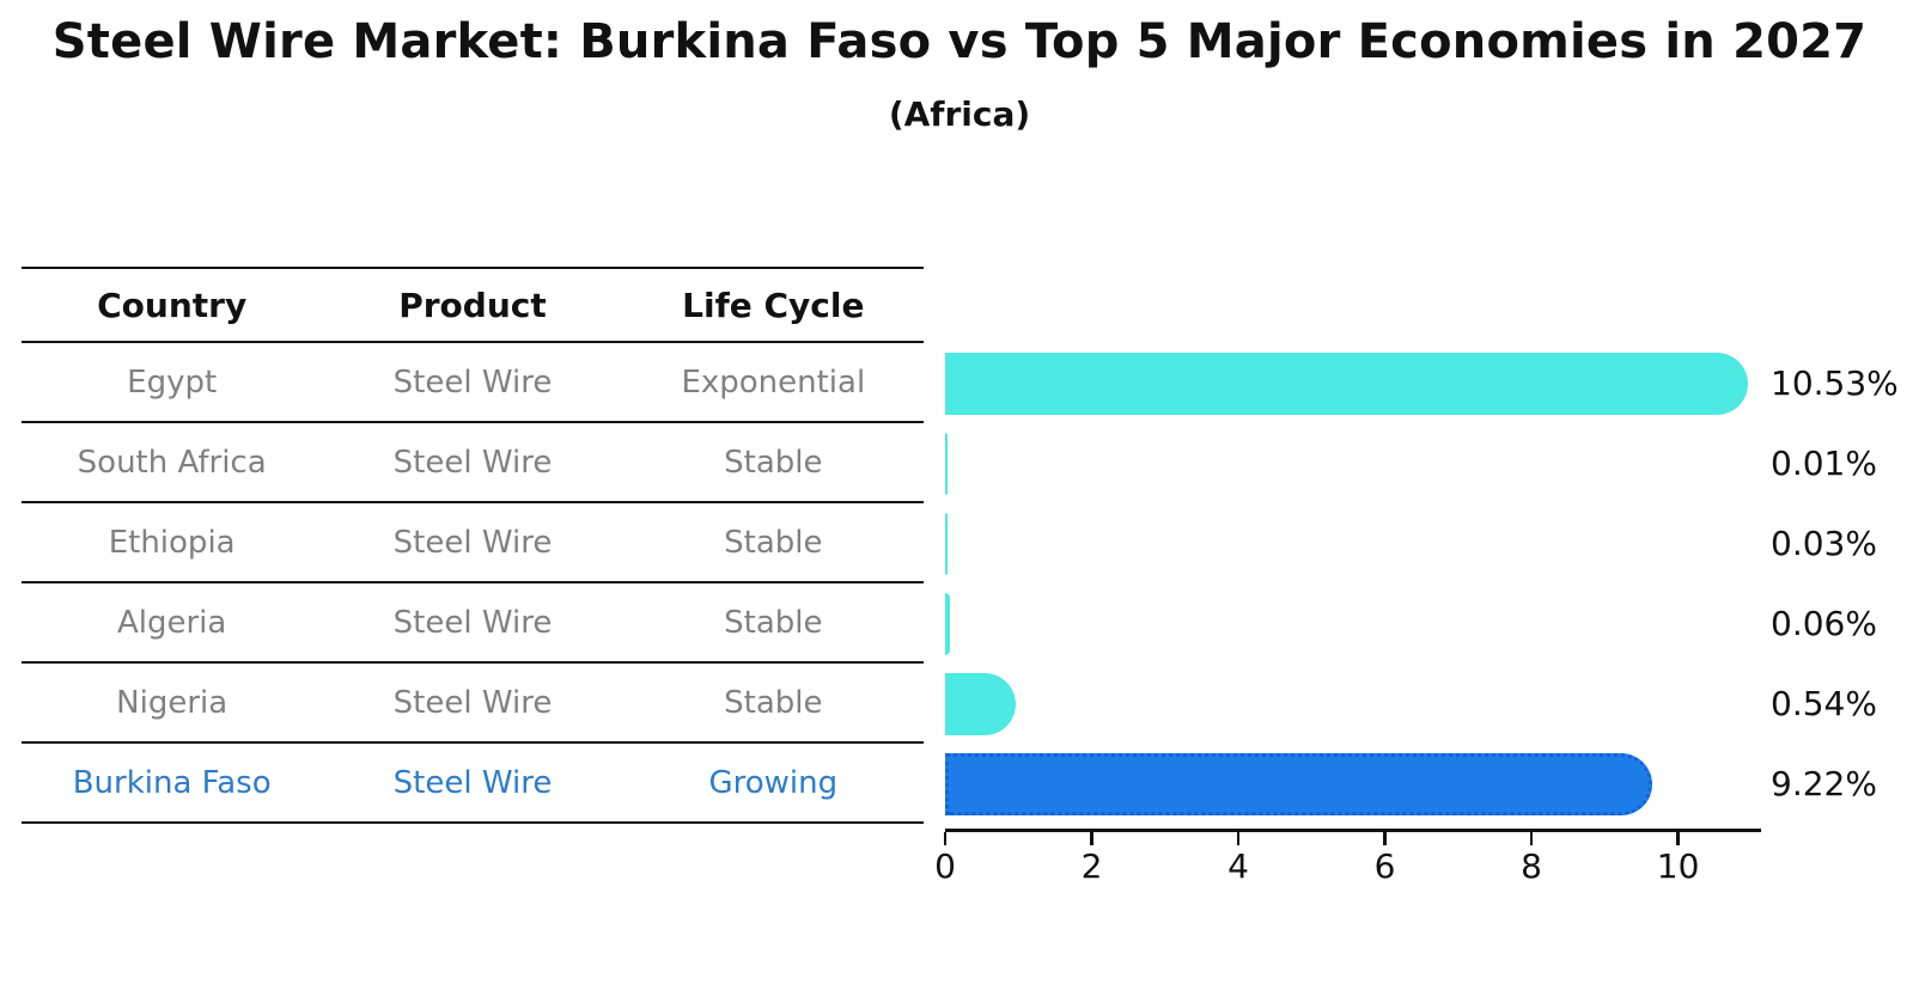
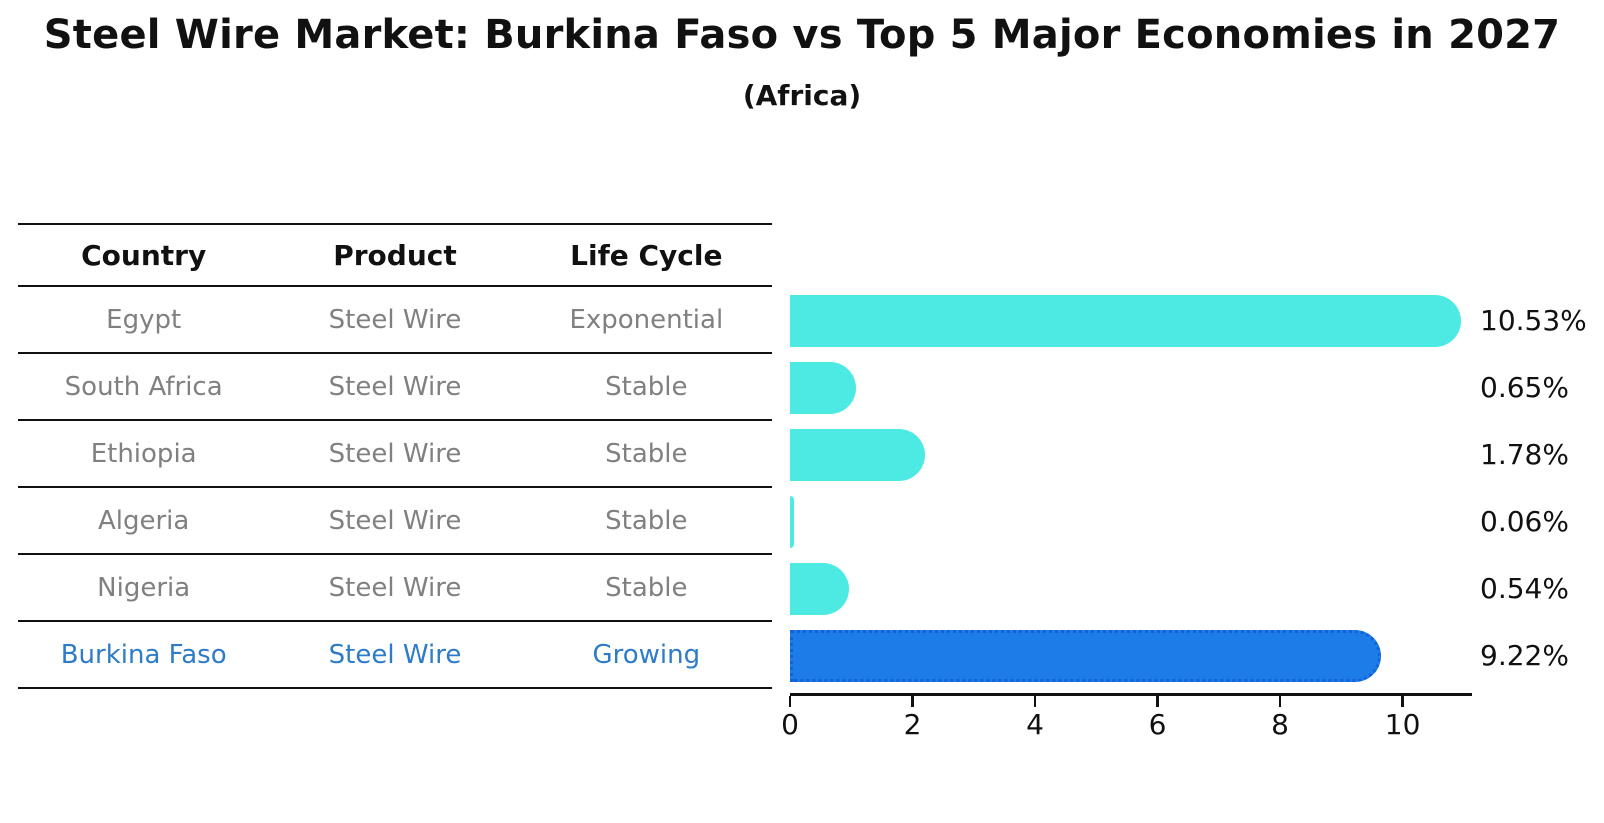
South Africa: 0.01% -> 0.65%
Ethiopia: 0.03% -> 1.78%
